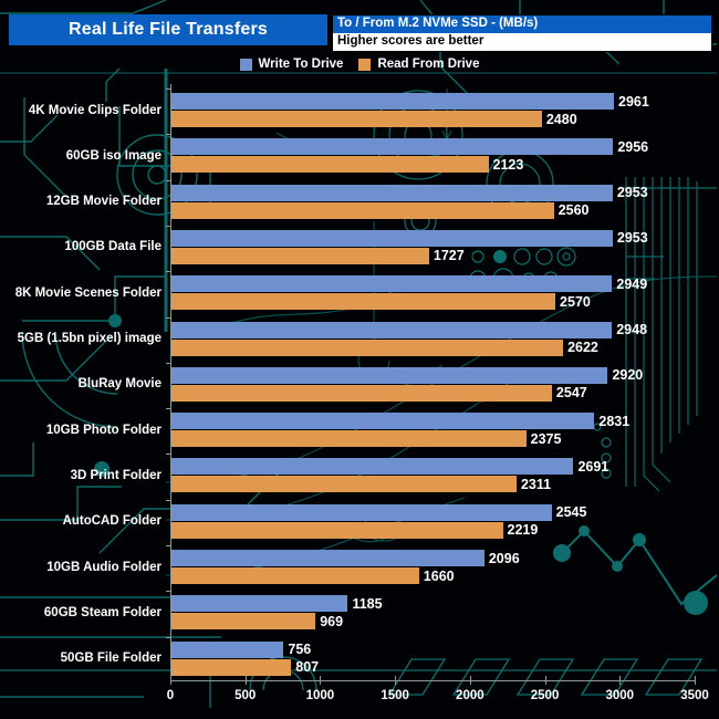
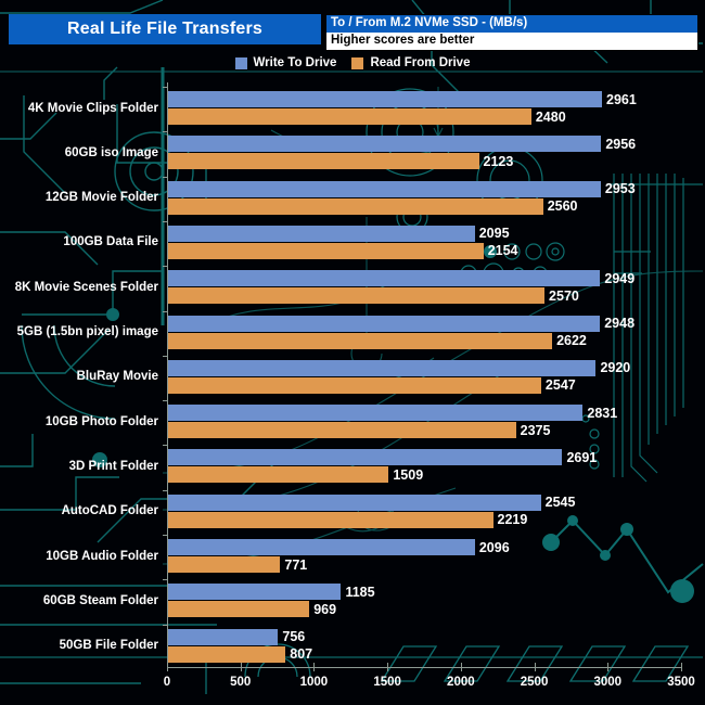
Write To Drive/100GB Data File: 2953 -> 2095
Read From Drive/100GB Data File: 1727 -> 2154
Read From Drive/3D Print Folder: 2311 -> 1509
Read From Drive/10GB Audio Folder: 1660 -> 771
